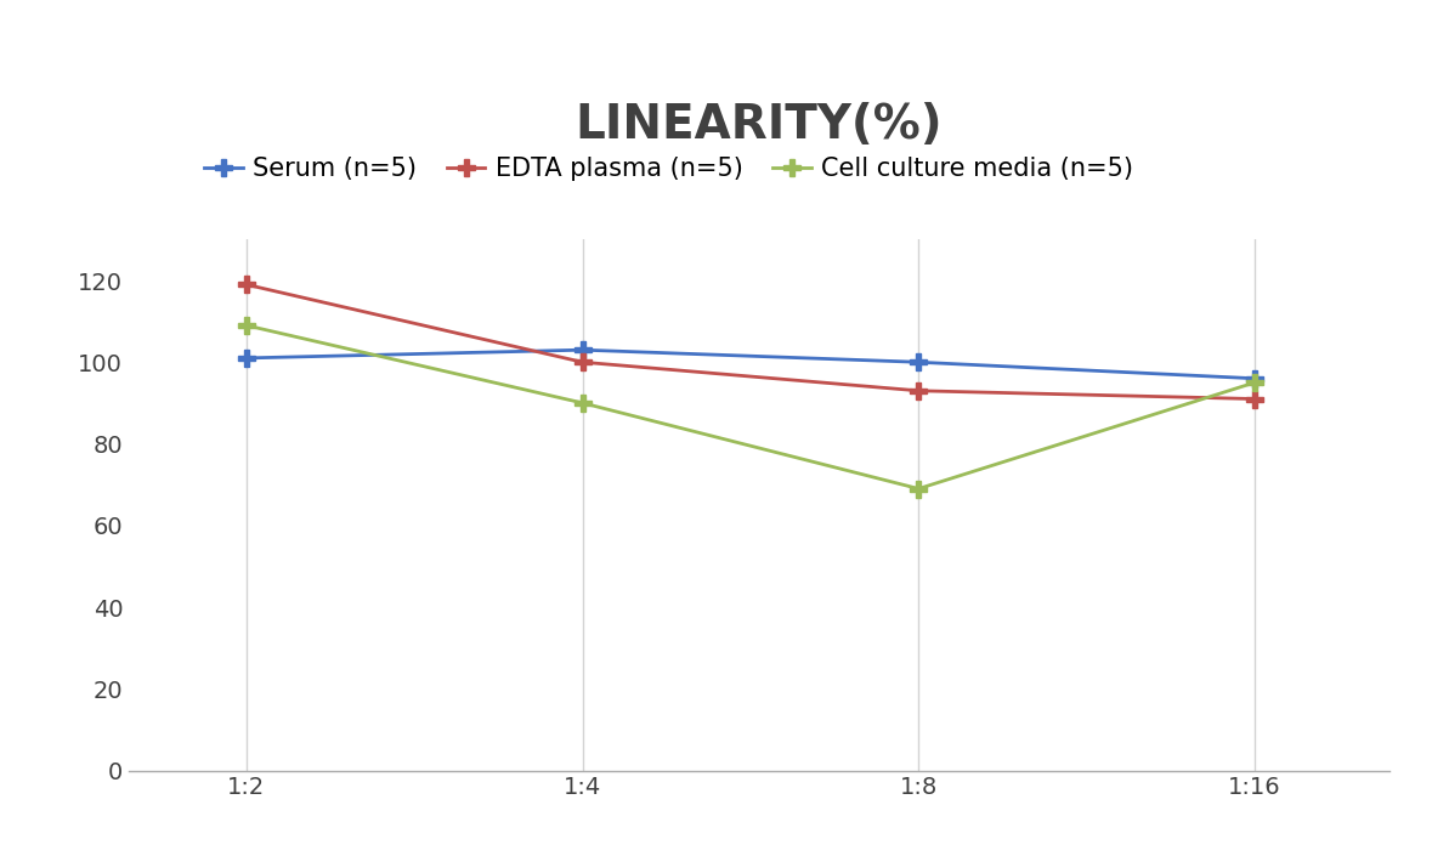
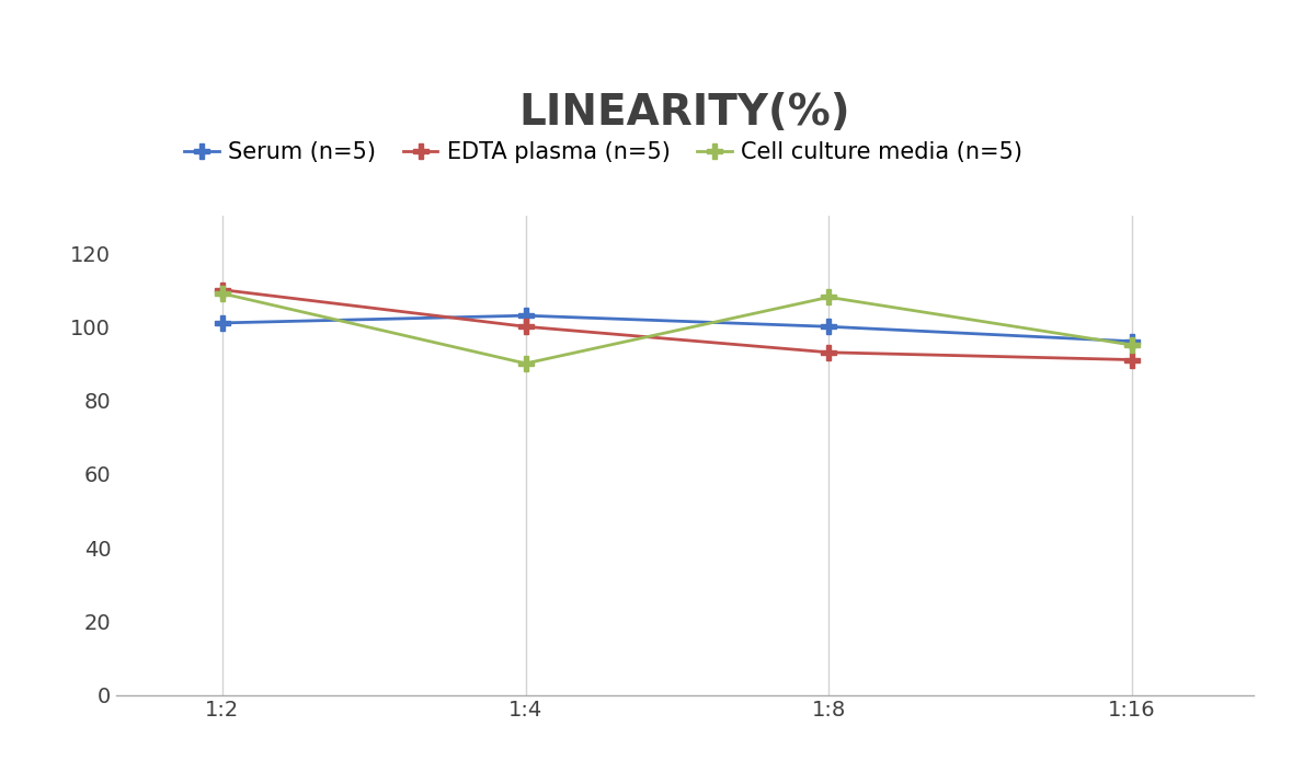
EDTA plasma (n=5)/1:2: 119 -> 110
Cell culture media (n=5)/1:8: 69 -> 108
